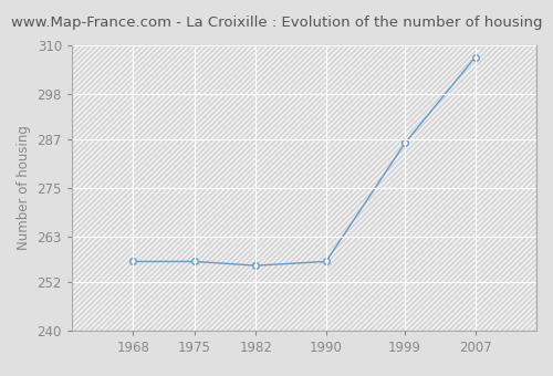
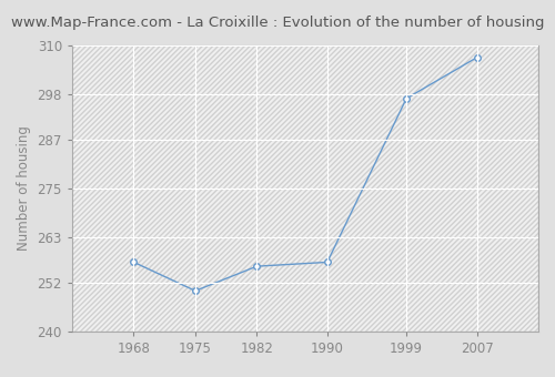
1975: 257 -> 250
1999: 286 -> 297
